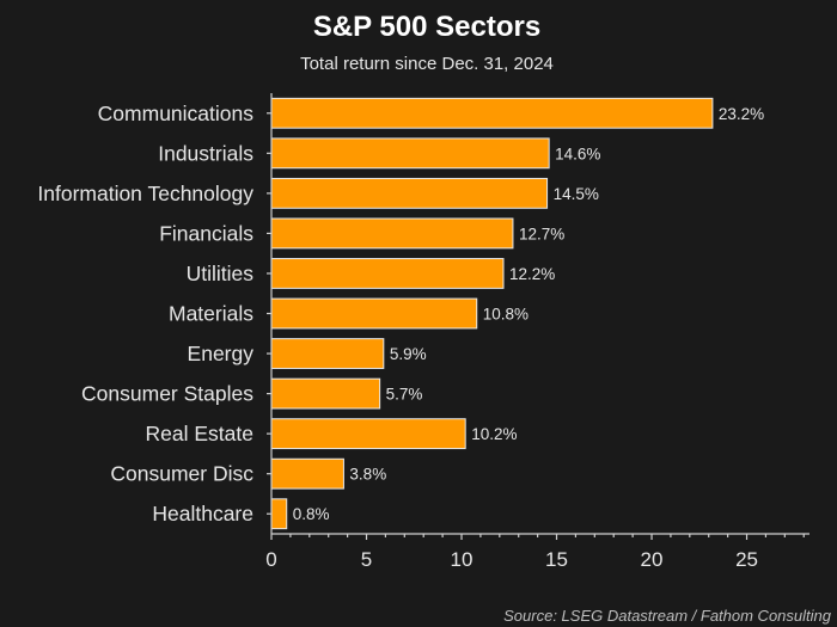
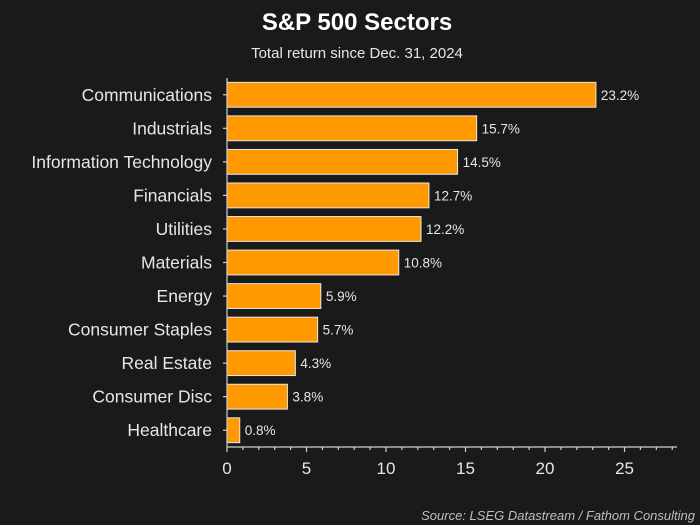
Industrials: 14.6% -> 15.7%
Real Estate: 10.2% -> 4.3%
